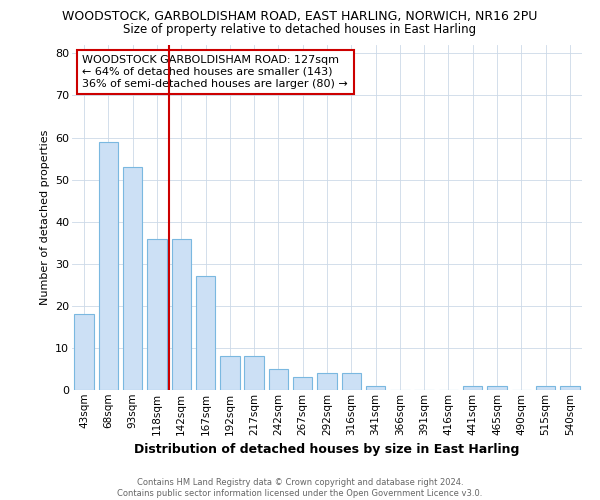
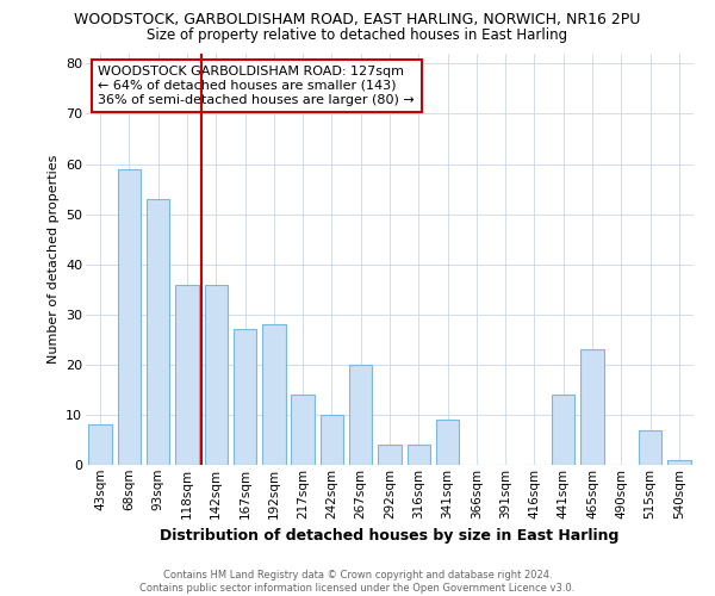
43sqm: 18 -> 8
192sqm: 8 -> 28
217sqm: 8 -> 14
242sqm: 5 -> 10
267sqm: 3 -> 20
341sqm: 1 -> 9
441sqm: 1 -> 14
465sqm: 1 -> 23
515sqm: 1 -> 7
